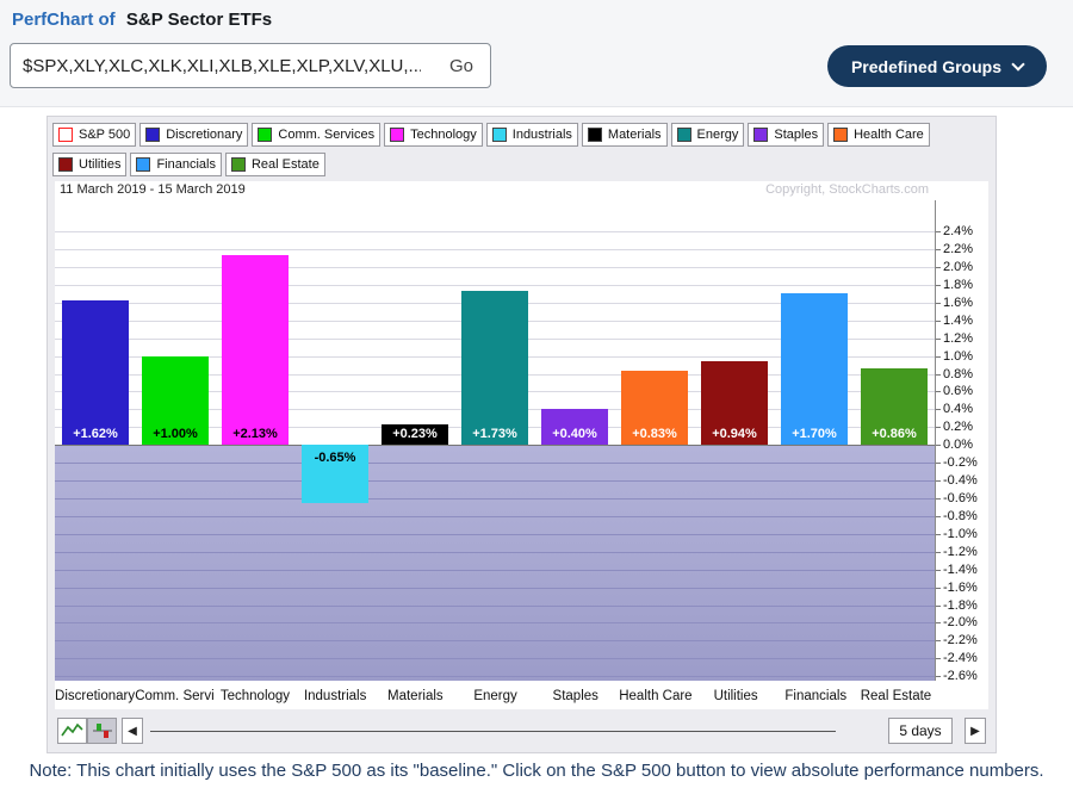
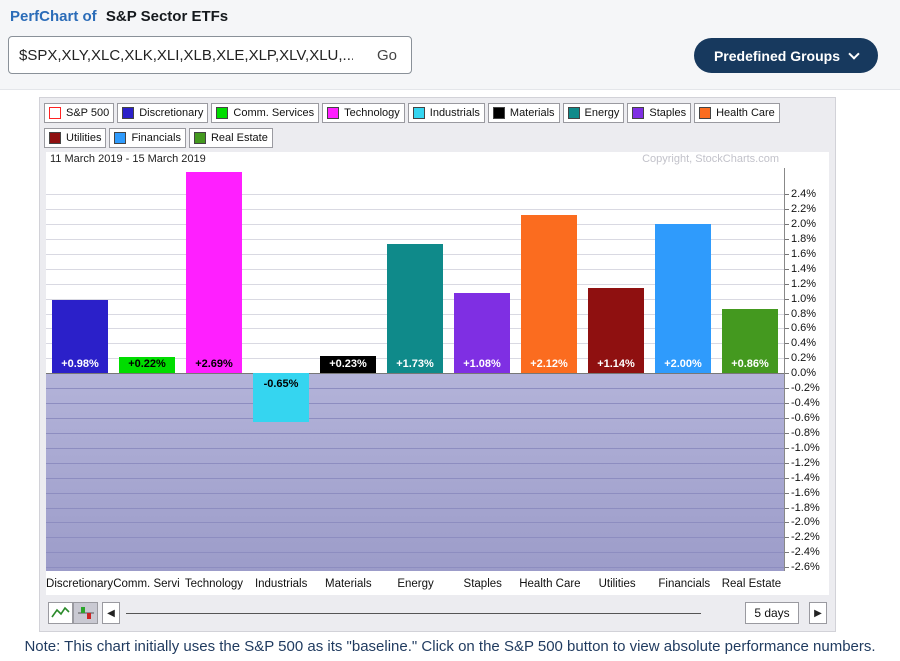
Discretionary: +1.62% -> +0.98%
Comm. Services: +1.00% -> +0.22%
Technology: +2.13% -> +2.69%
Staples: +0.40% -> +1.08%
Health Care: +0.83% -> +2.12%
Utilities: +0.94% -> +1.14%
Financials: +1.70% -> +2.00%
